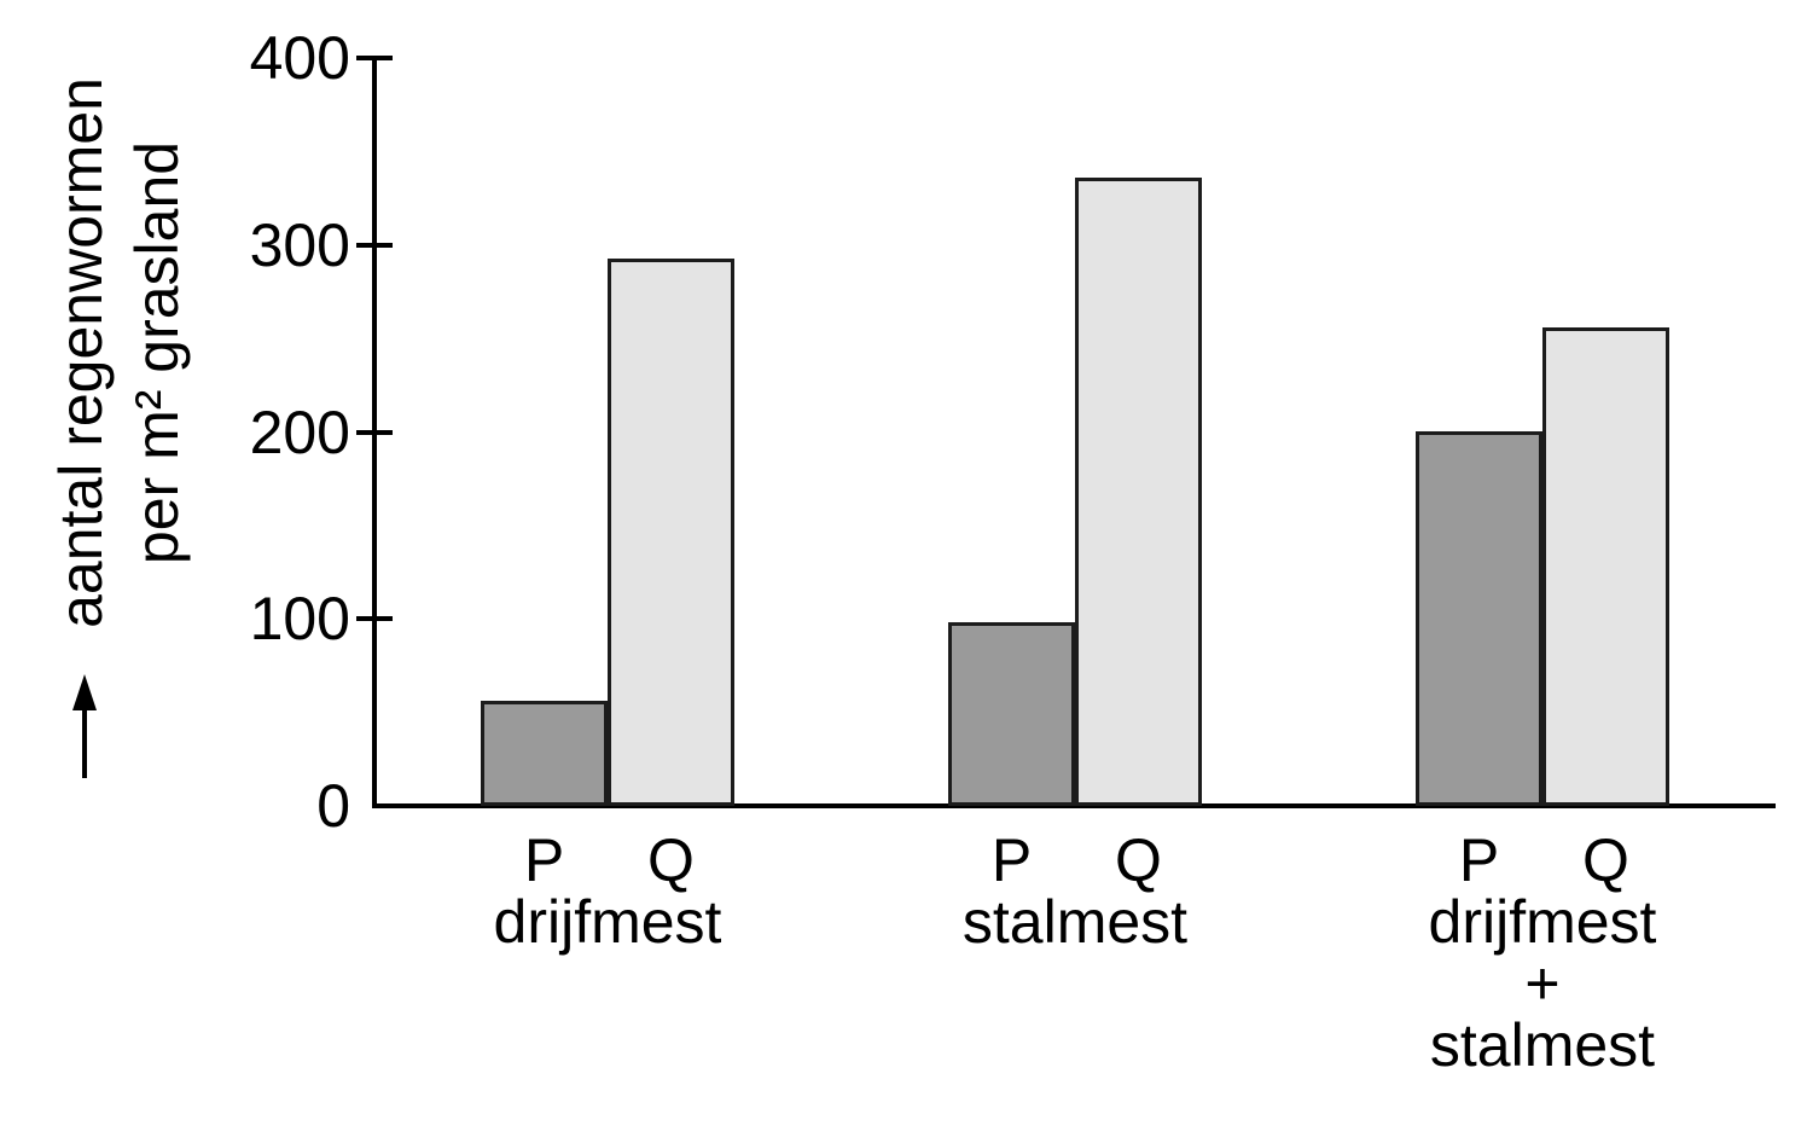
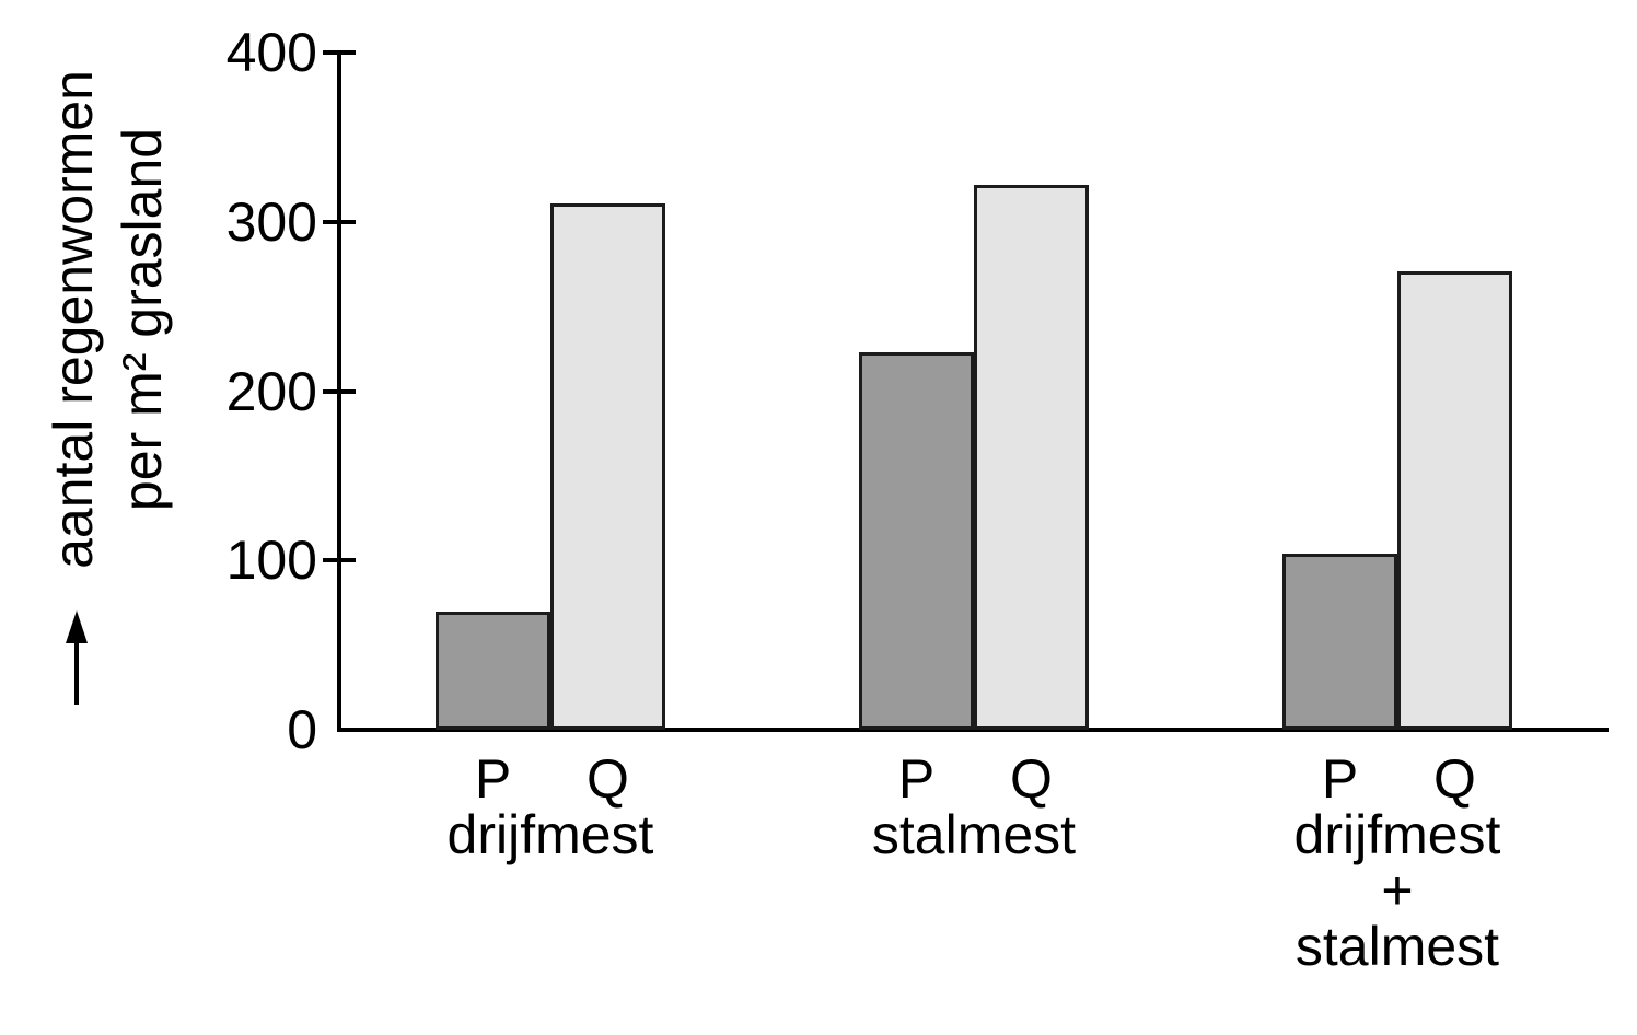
P/drijfmest: 56 -> 70
Q/drijfmest: 293 -> 311
P/stalmest: 98 -> 223
Q/stalmest: 336 -> 322
P/drijfmest + stalmest: 200 -> 104
Q/drijfmest + stalmest: 256 -> 271
